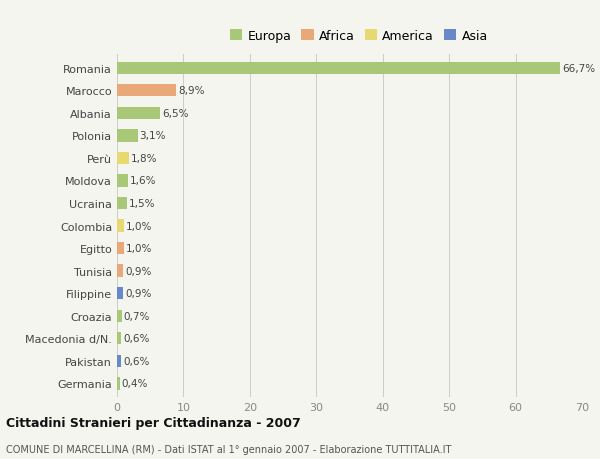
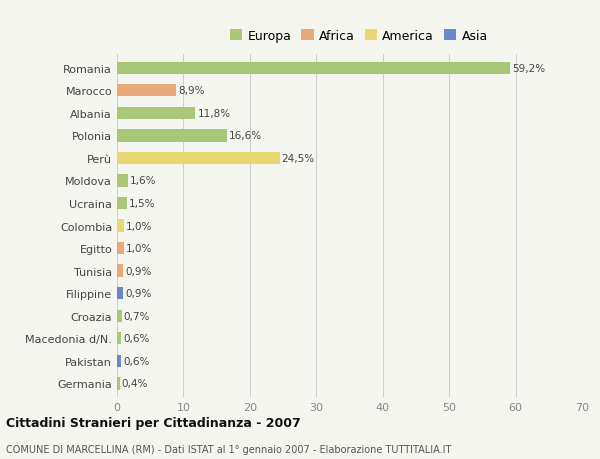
Romania: 66,7% -> 59,2%
Albania: 6,5% -> 11,8%
Polonia: 3,1% -> 16,6%
Perù: 1,8% -> 24,5%
